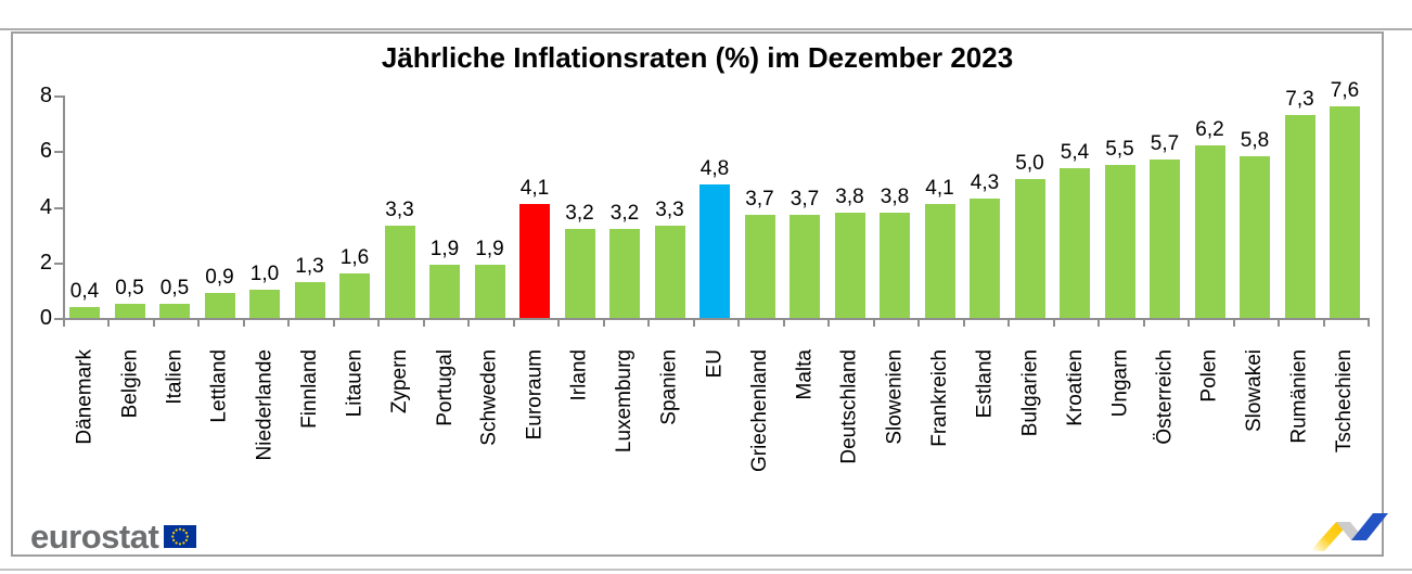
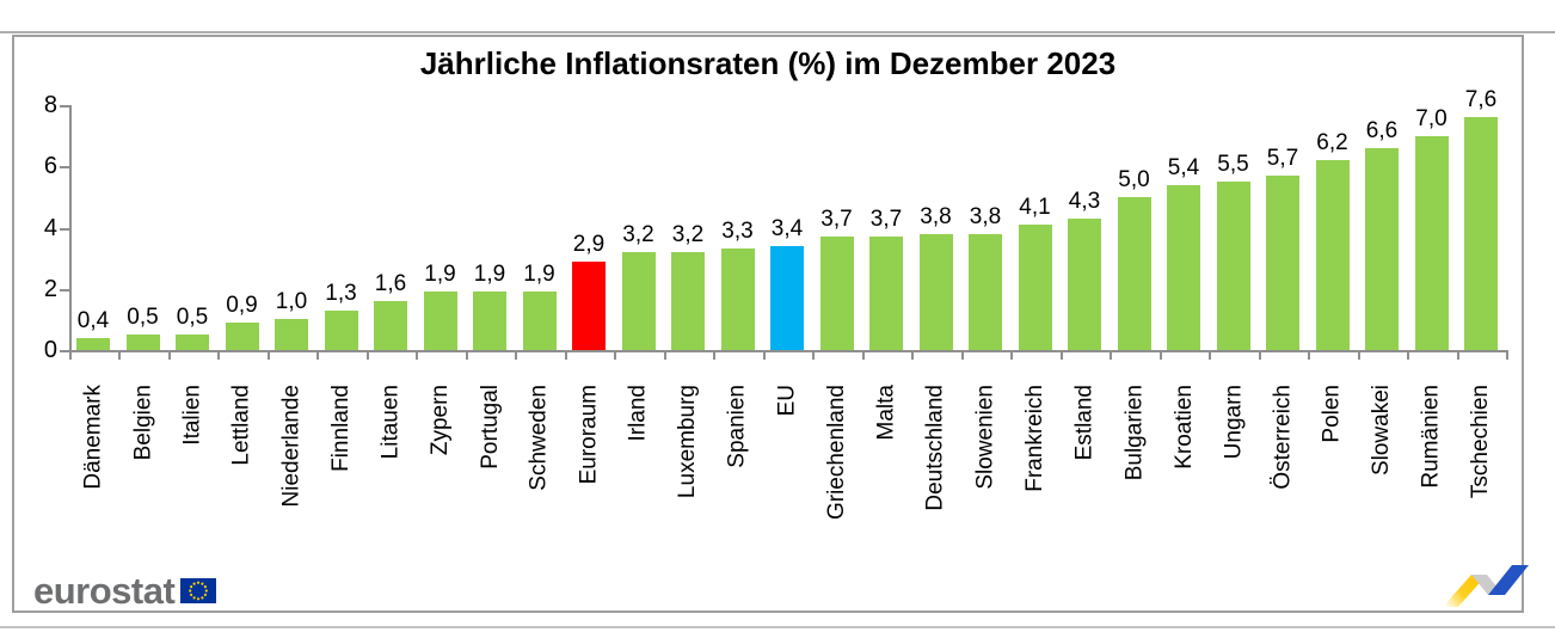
Zypern: 3,3 -> 1,9
Euroraum: 4,1 -> 2,9
EU: 4,8 -> 3,4
Slowakei: 5,8 -> 6,6
Rumänien: 7,3 -> 7,0
